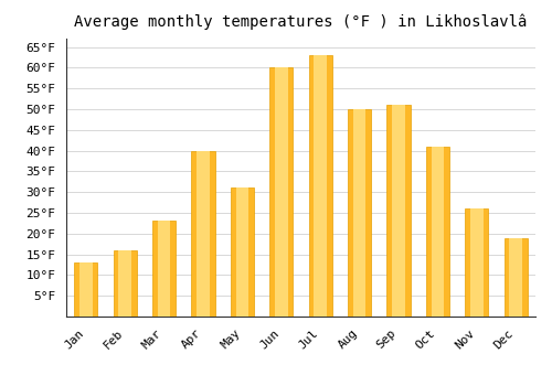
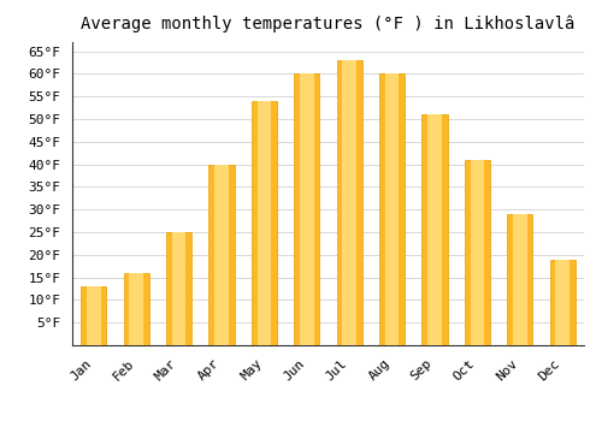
Mar: 23°F -> 25°F
May: 31°F -> 54°F
Aug: 50°F -> 60°F
Nov: 26°F -> 29°F
